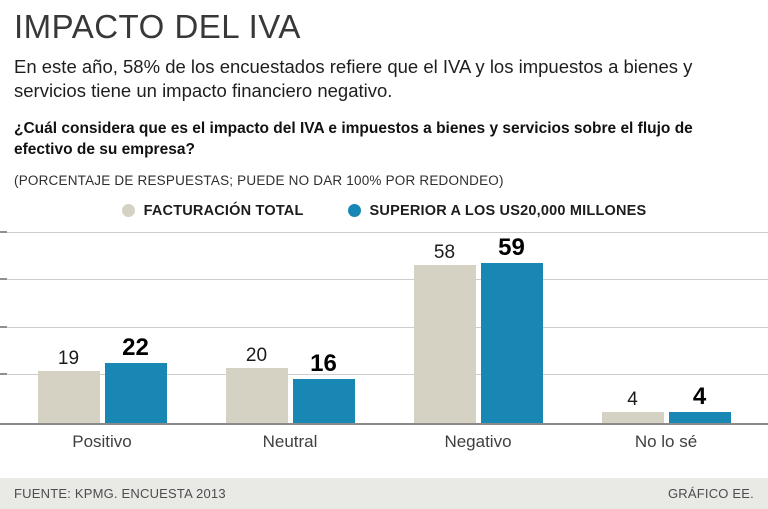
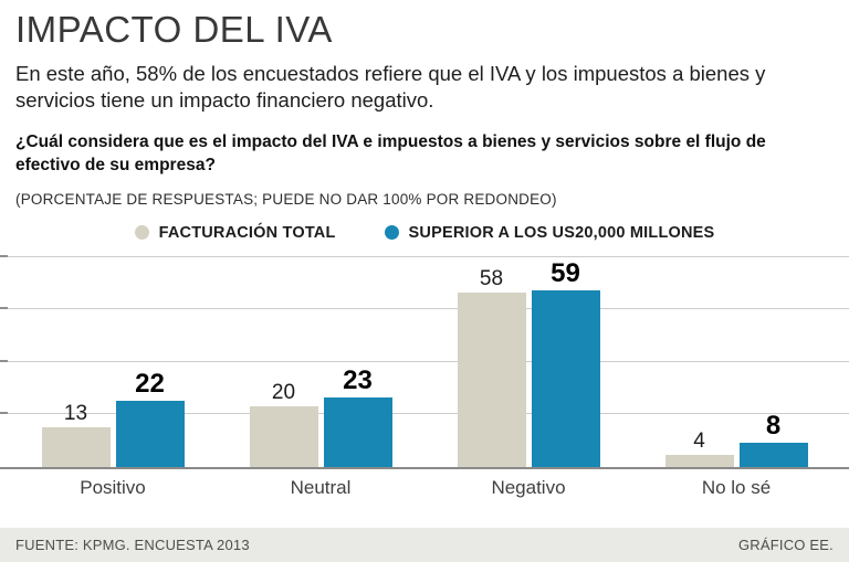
FACTURACIÓN TOTAL/Positivo: 19 -> 13
SUPERIOR A LOS US20,000 MILLONES/Neutral: 16 -> 23
SUPERIOR A LOS US20,000 MILLONES/No lo sé: 4 -> 8
